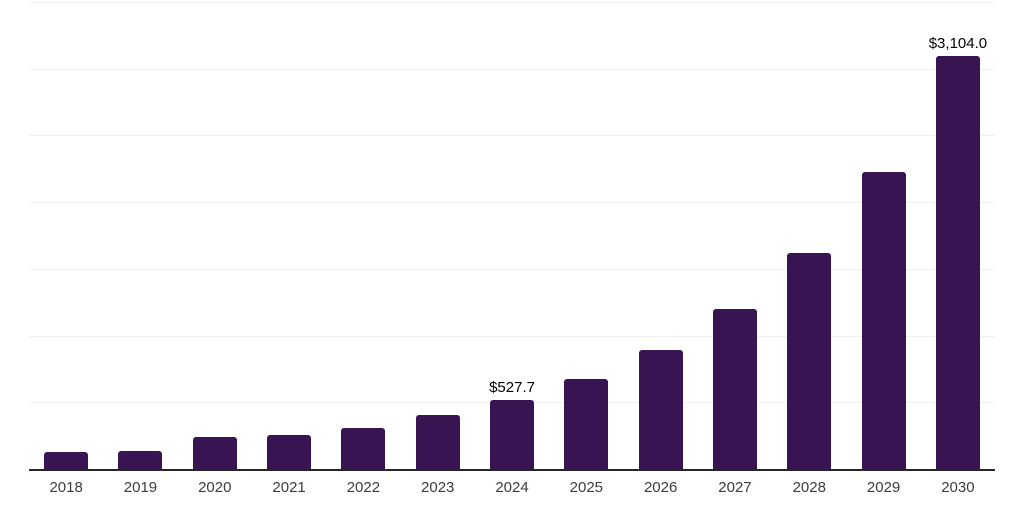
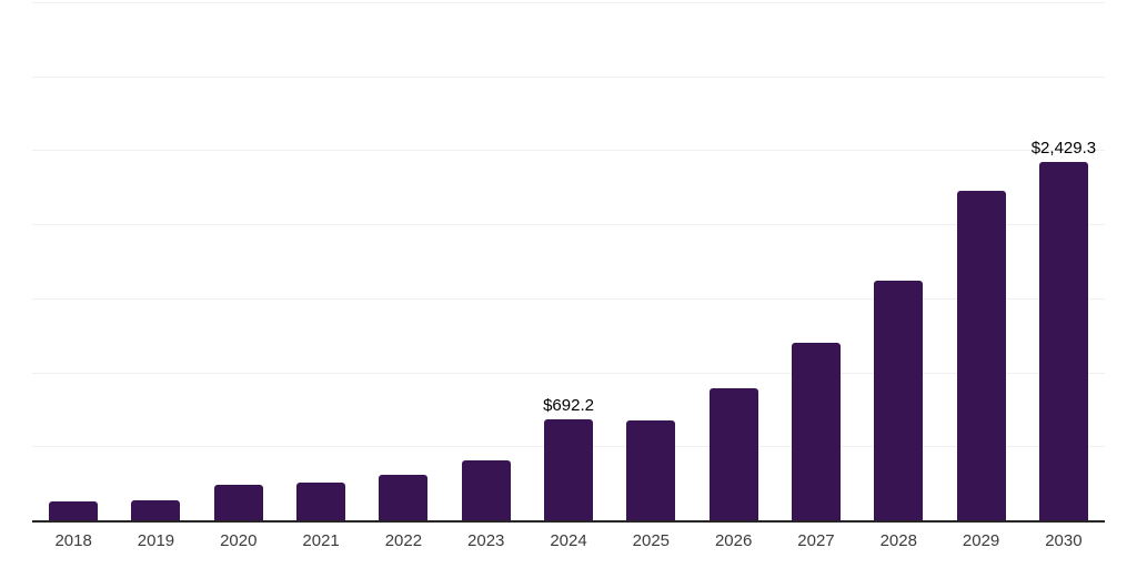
2024: $527.7 -> $692.2
2030: $3,104.0 -> $2,429.3
